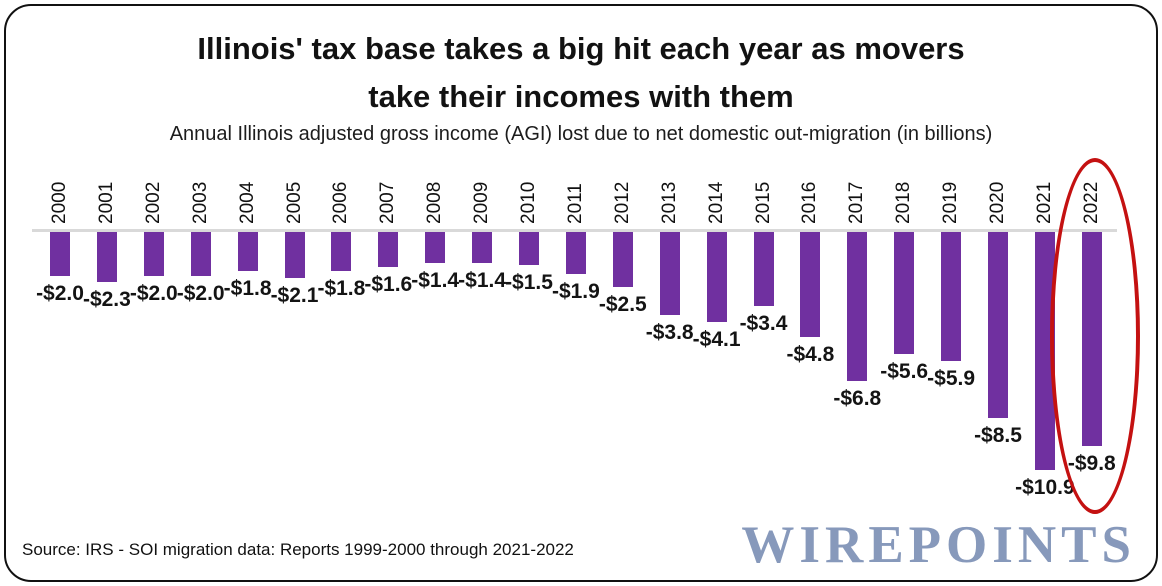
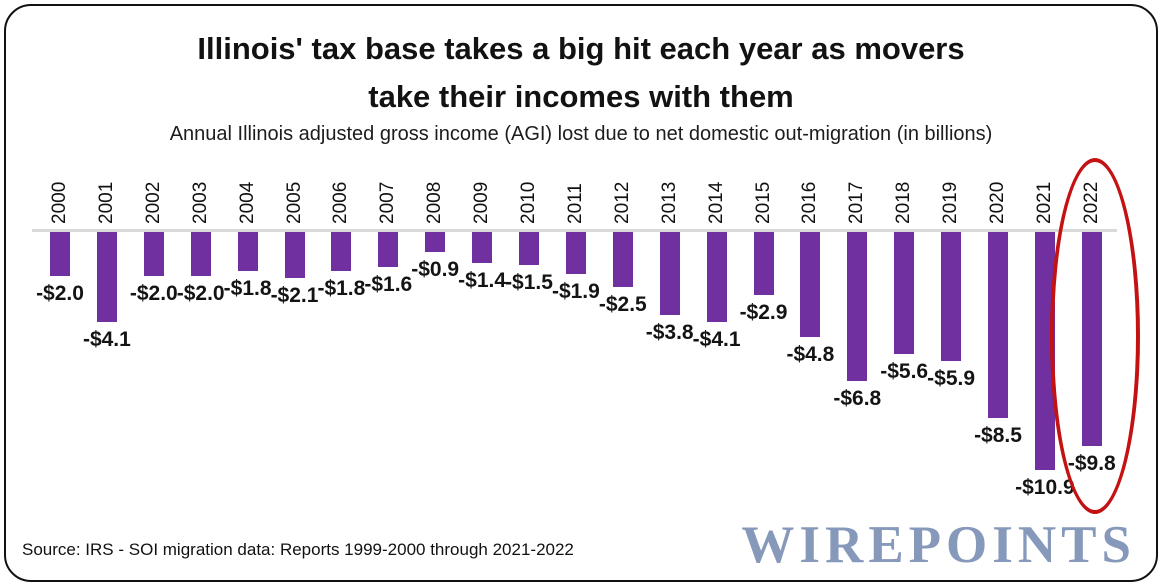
2001: -$2.3 -> -$4.1
2008: -$1.4 -> -$0.9
2015: -$3.4 -> -$2.9
